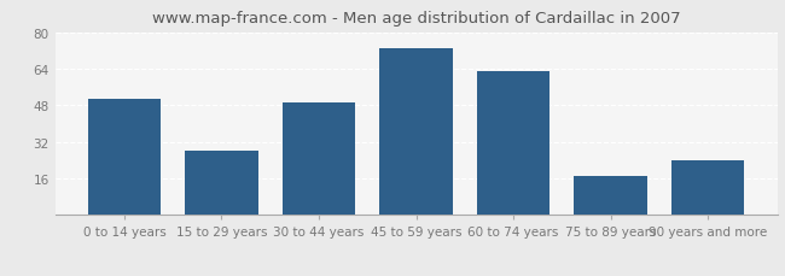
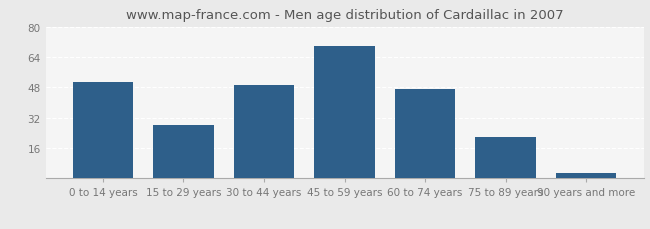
45 to 59 years: 73 -> 70
60 to 74 years: 63 -> 47
75 to 89 years: 17 -> 22
90 years and more: 24 -> 3
